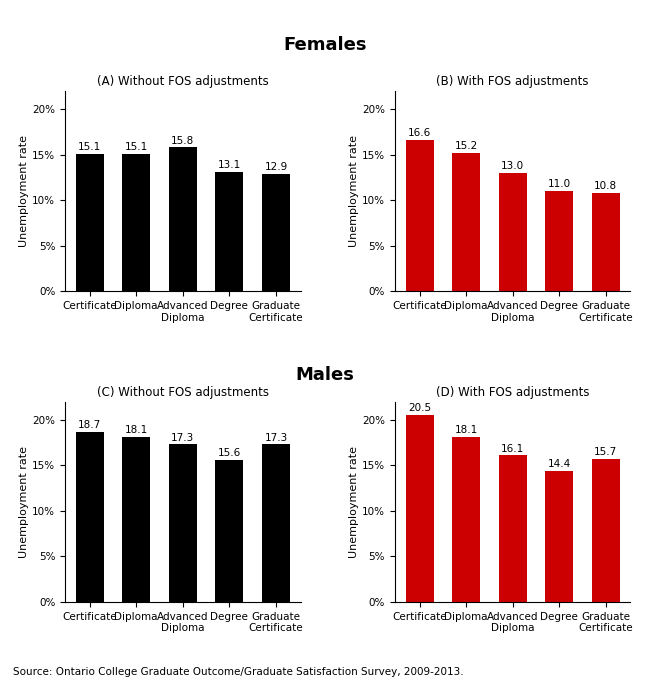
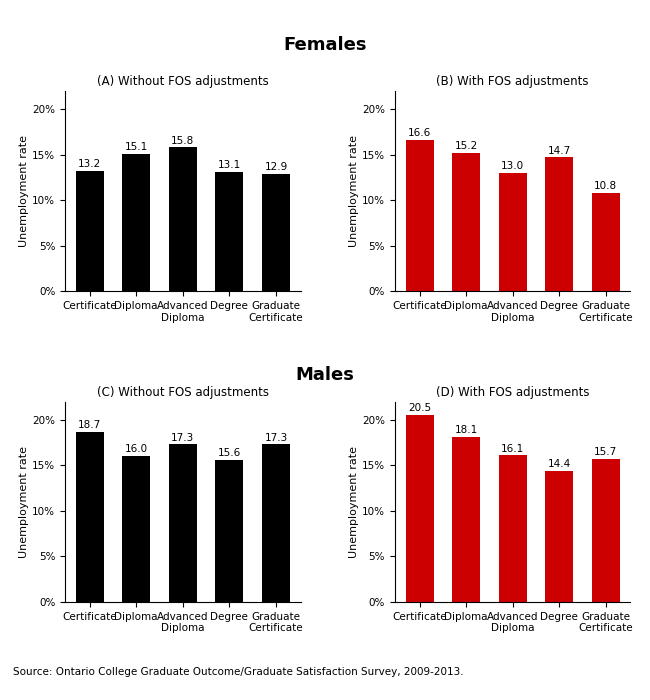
(A) Without FOS adjustments/Certificate: 15.1 -> 13.2
(B) With FOS adjustments/Degree: 11.0 -> 14.7
(C) Without FOS adjustments/Diploma: 18.1 -> 16.0
